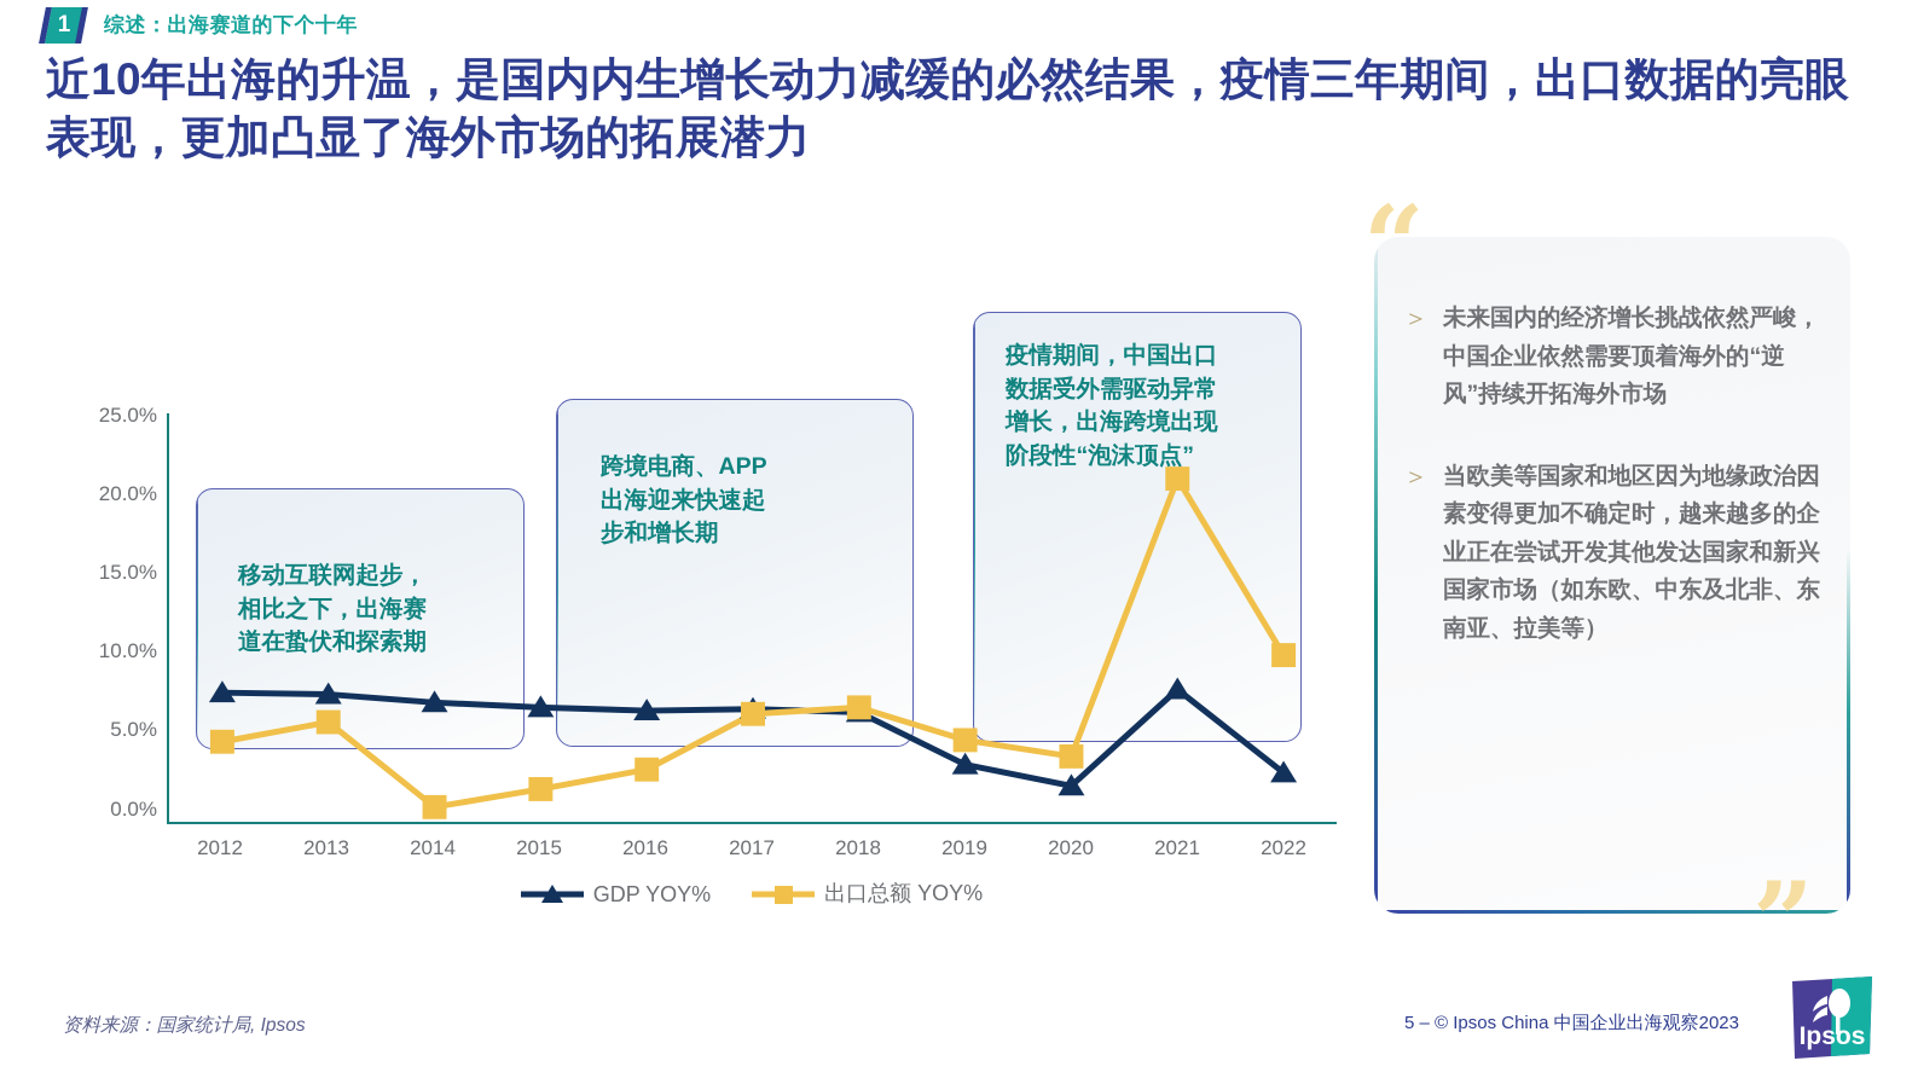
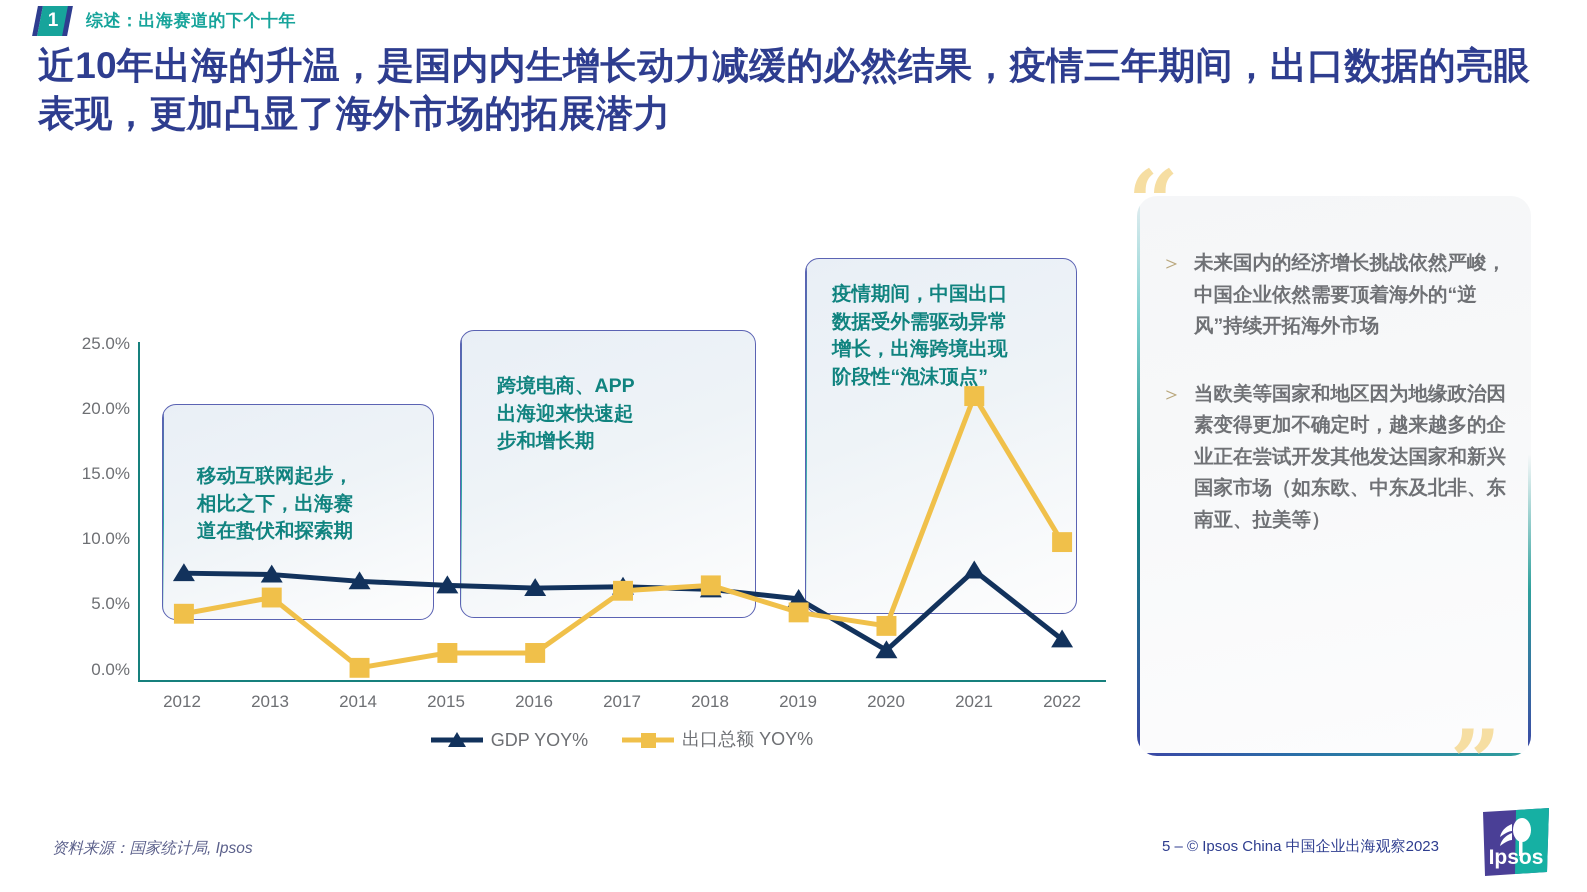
出口总额 YOY%/2016: 3.2% -> 2.0%
GDP YOY%/2019: 3.5% -> 6.0%
